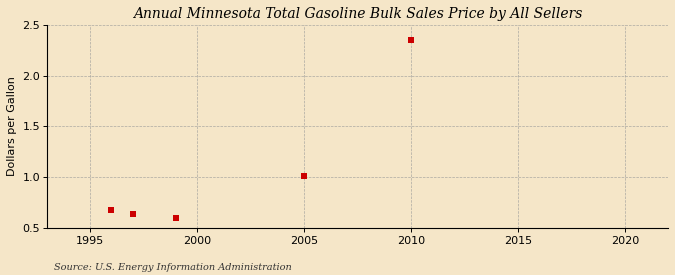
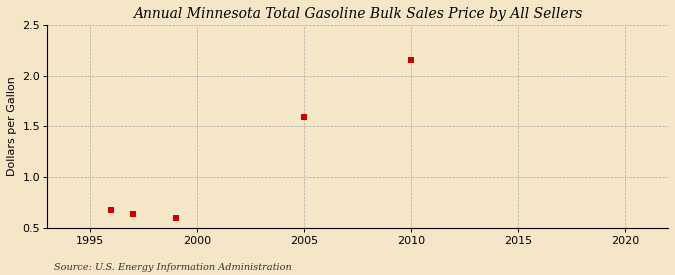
2005: 1.01 -> 1.59
2010: 2.35 -> 2.15
